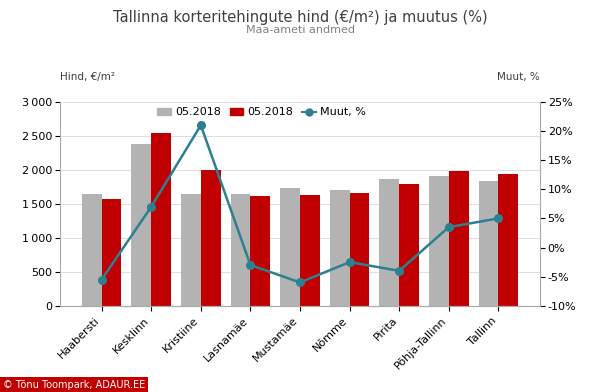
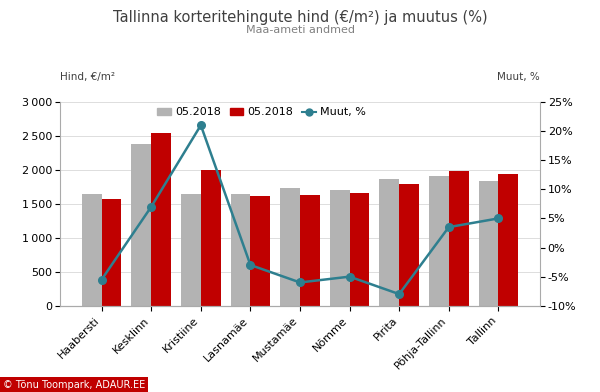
Muut, %/Nõmme: -2.5% -> -5.0%
Muut, %/Pirita: -4.0% -> -8.0%
